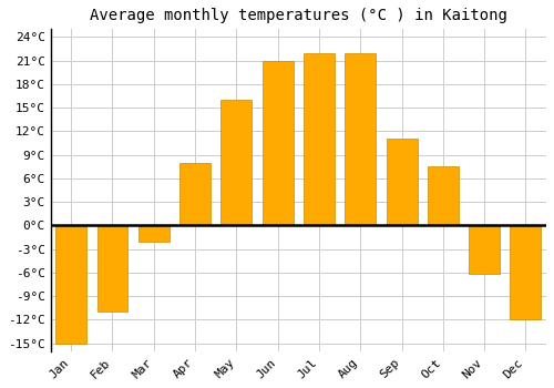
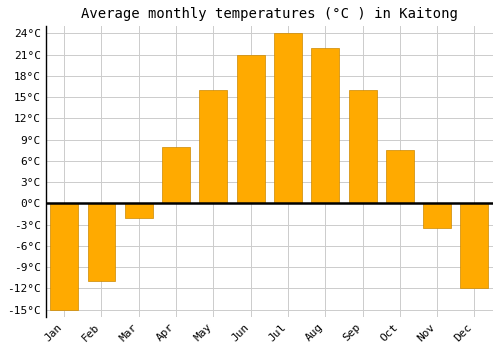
Jul: 22.0°C -> 24.0°C
Sep: 11.0°C -> 16.0°C
Nov: -6.2°C -> -3.5°C
